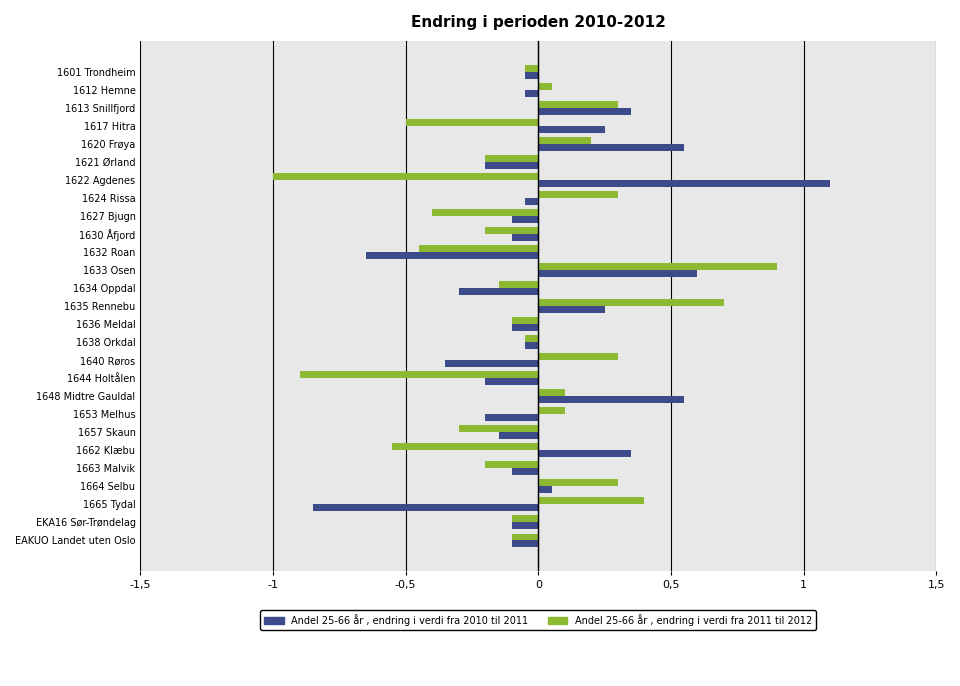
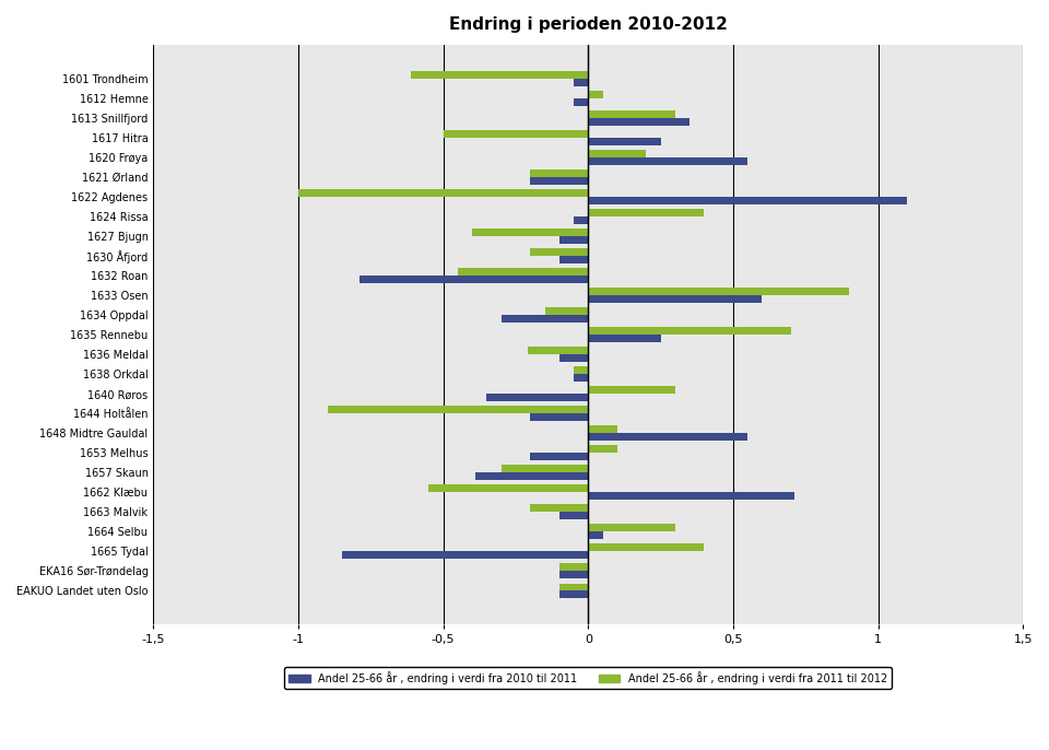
Andel 25-66 år , endring i verdi fra 2011 til 2012/1601 Trondheim: -0,05 -> -0,61
Andel 25-66 år , endring i verdi fra 2011 til 2012/1624 Rissa: 0,30 -> 0,40
Andel 25-66 år , endring i verdi fra 2010 til 2011/1632 Roan: -0,65 -> -0,79
Andel 25-66 år , endring i verdi fra 2011 til 2012/1636 Meldal: -0,10 -> -0,21
Andel 25-66 år , endring i verdi fra 2010 til 2011/1657 Skaun: -0,15 -> -0,39
Andel 25-66 år , endring i verdi fra 2010 til 2011/1662 Klæbu: 0,35 -> 0,71
